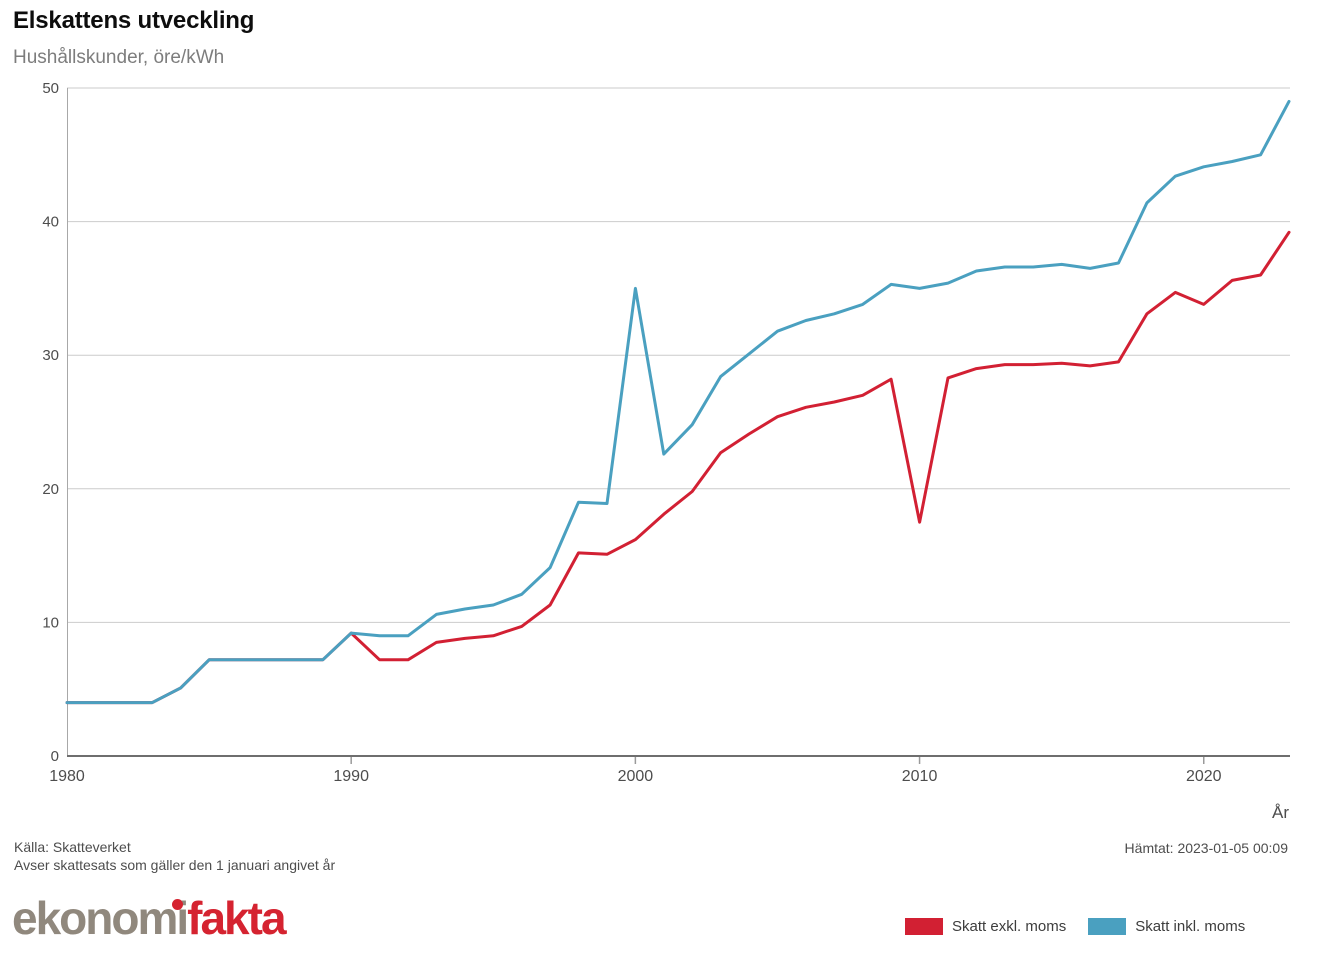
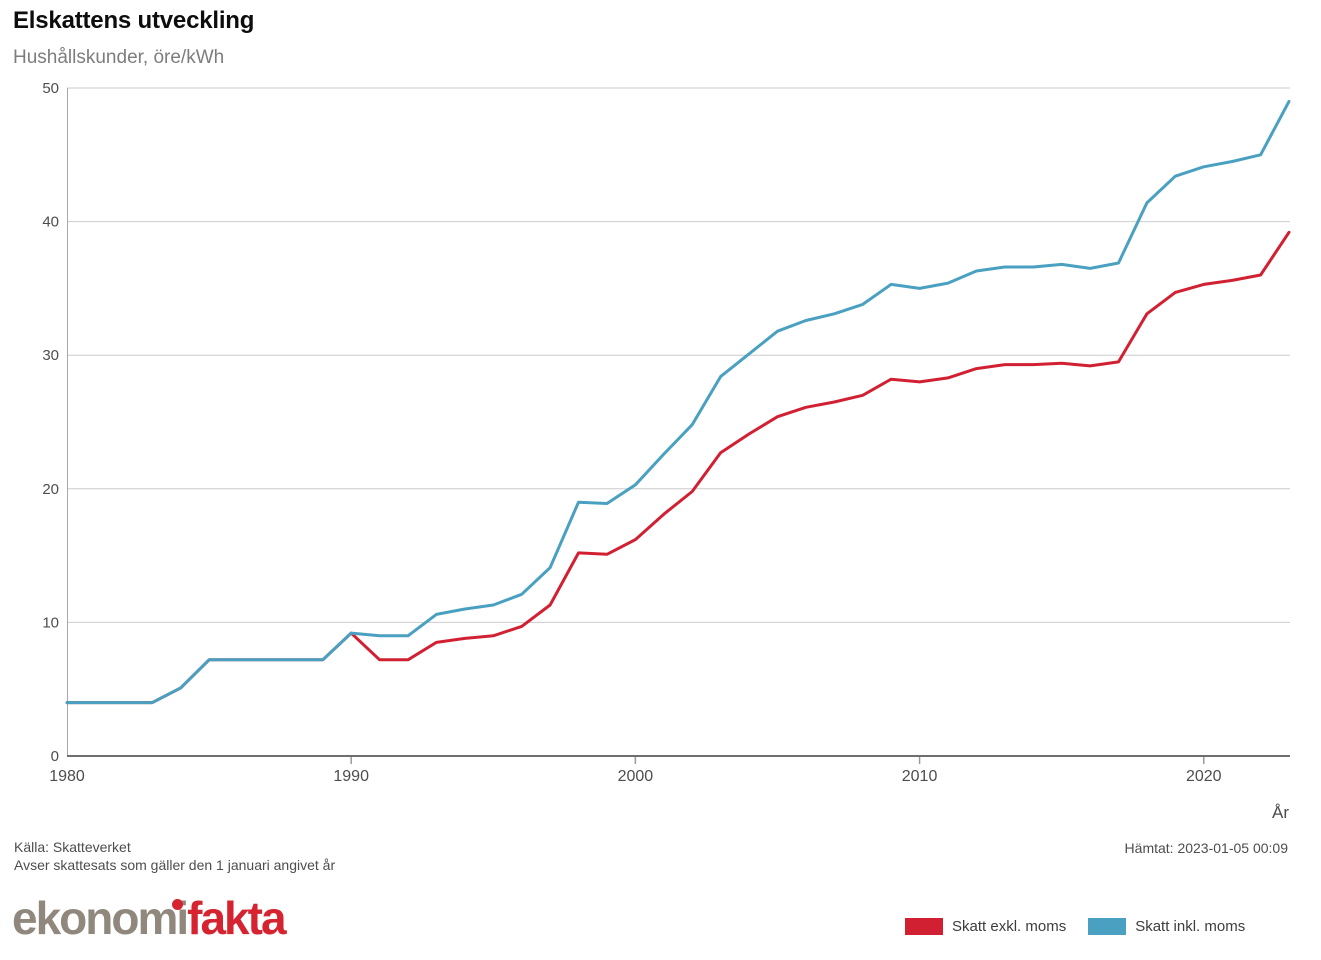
Skatt inkl. moms/2000: 35.0 -> 20.3
Skatt exkl. moms/2010: 17.5 -> 28.0
Skatt exkl. moms/2020: 33.8 -> 35.3
